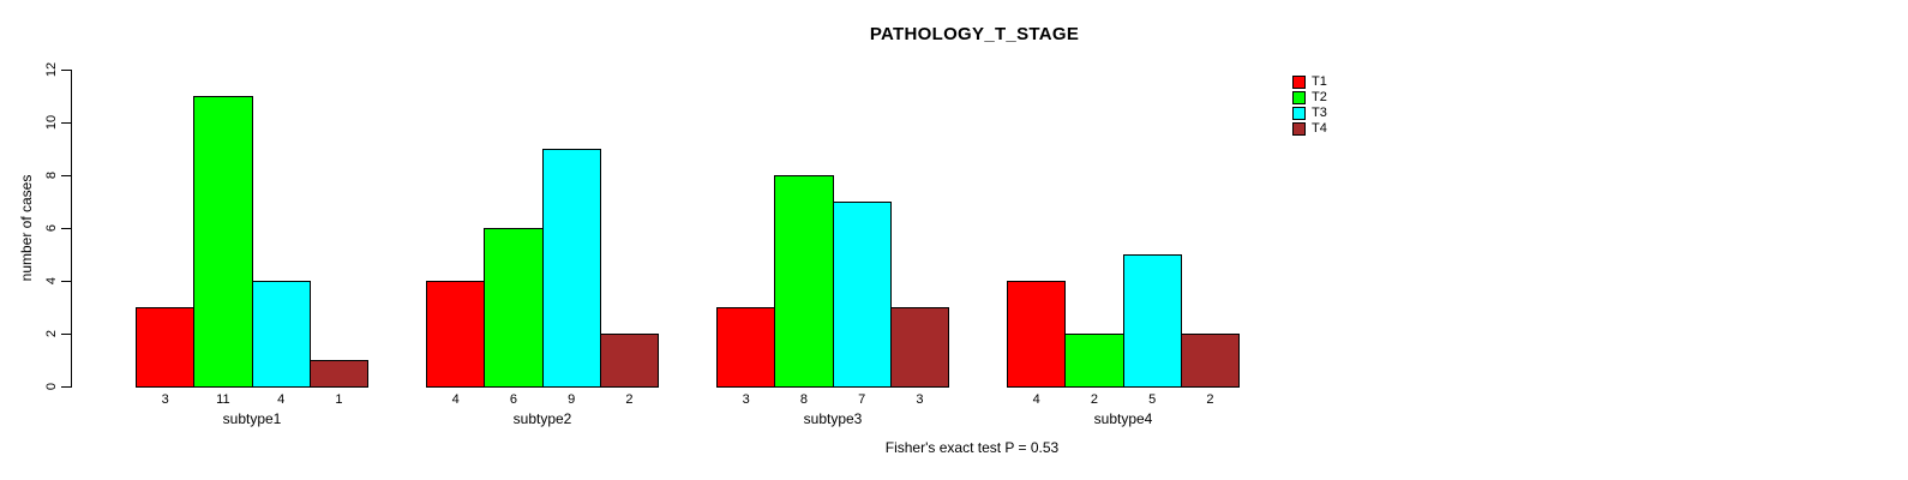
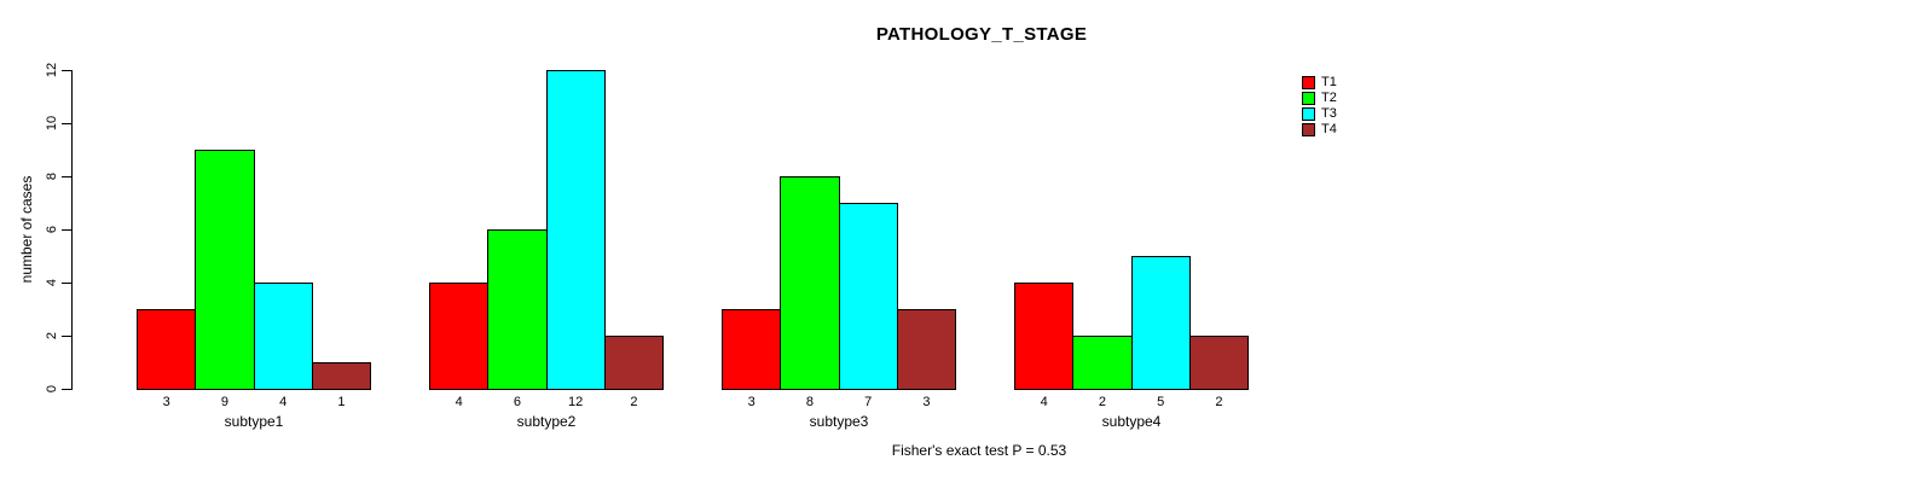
T2/subtype1: 11 -> 9
T3/subtype2: 9 -> 12
